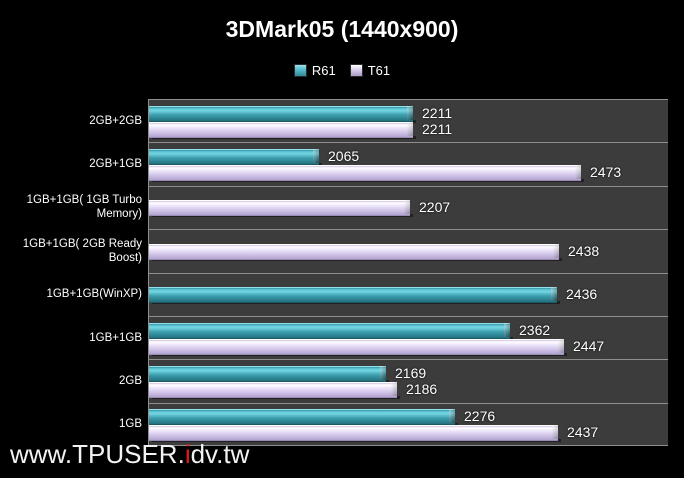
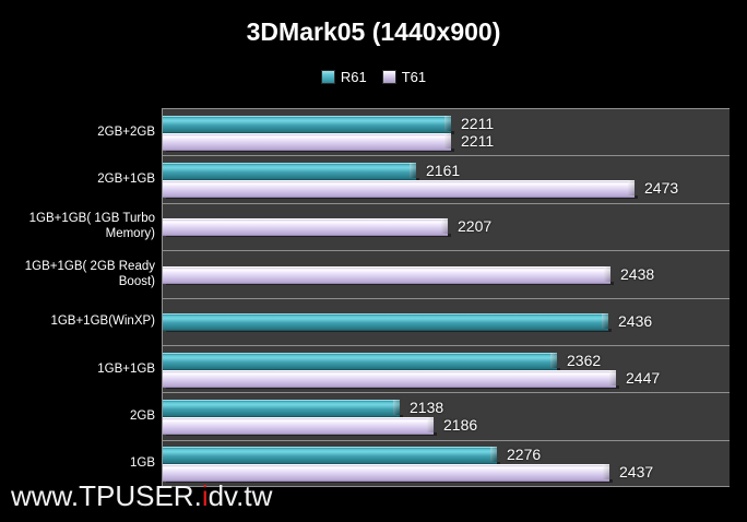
R61/2GB+1GB: 2065 -> 2161
R61/2GB: 2169 -> 2138
